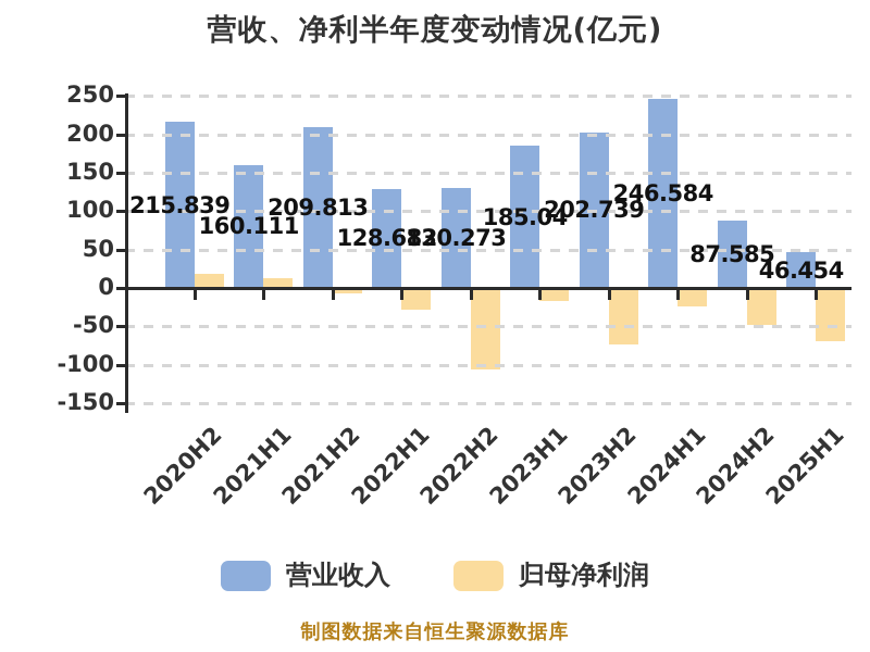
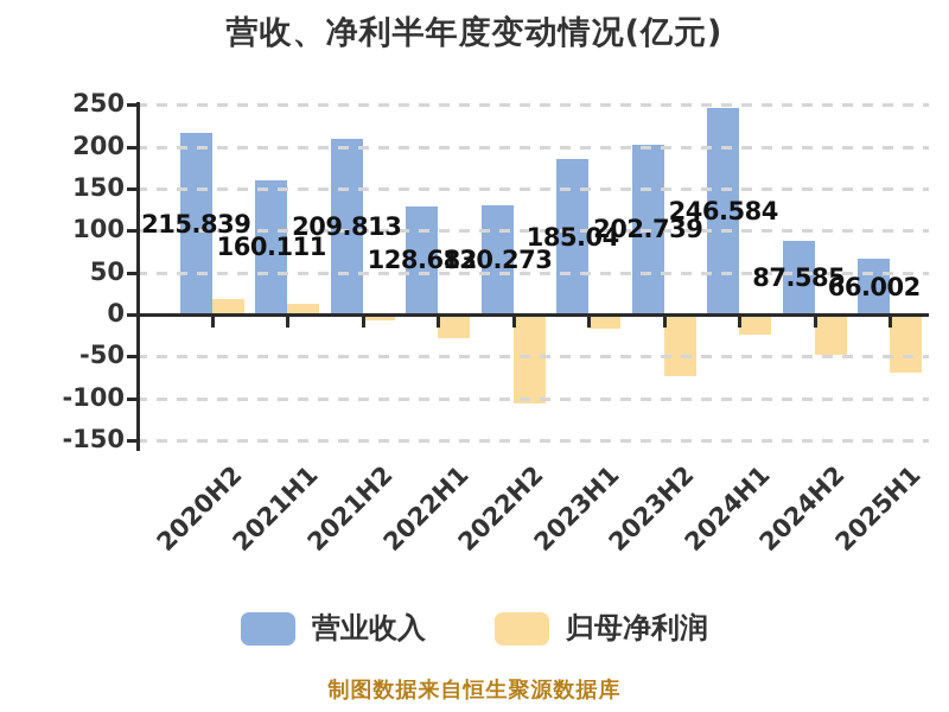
营业收入/2025H1: 46.454 -> 66.002
